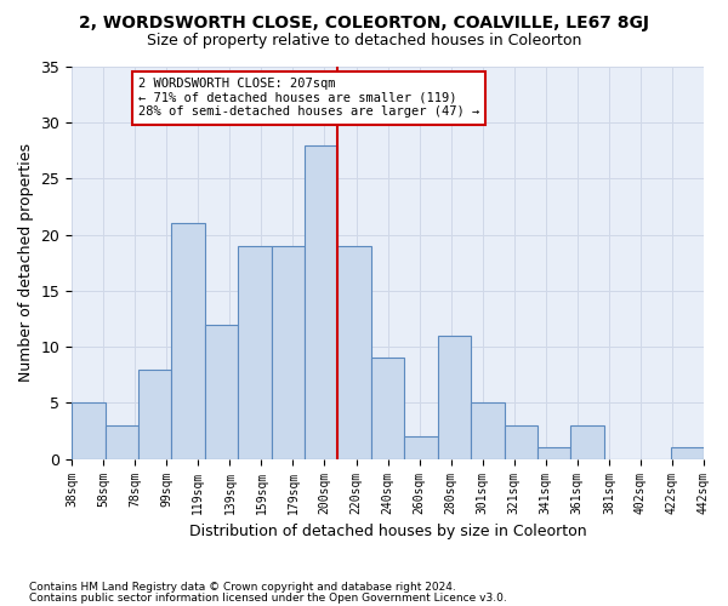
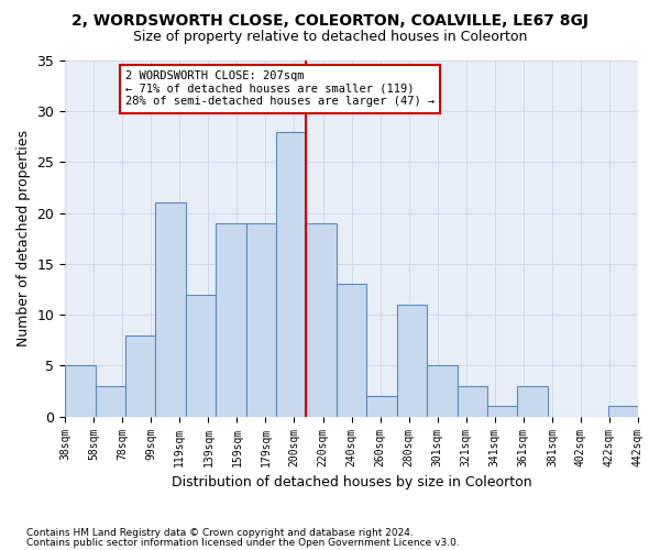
240sqm: 9 -> 13
